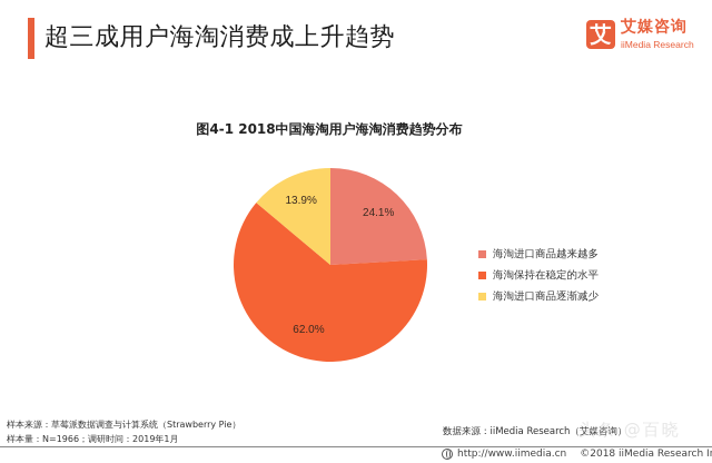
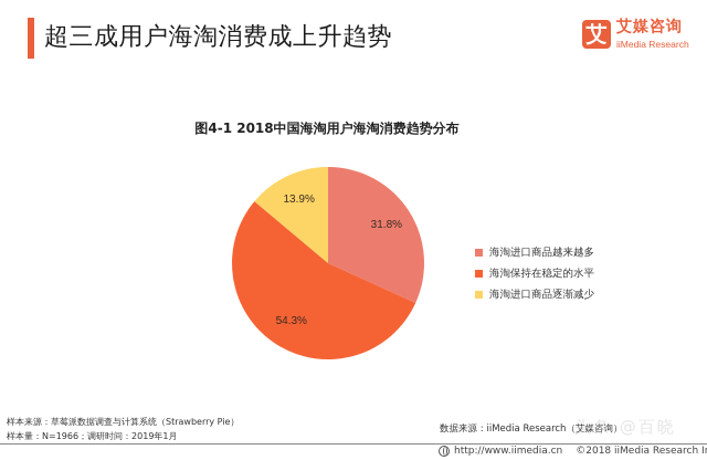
海淘进口商品越来越多: 24.1% -> 31.8%
海淘保持在稳定的水平: 62.0% -> 54.3%
